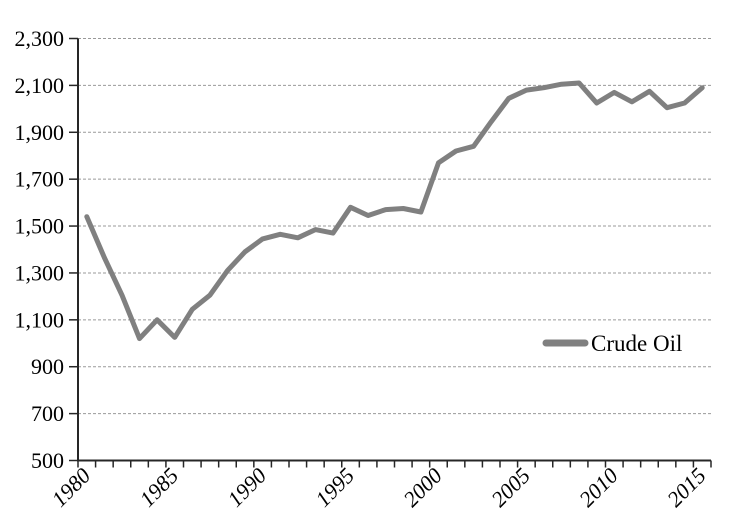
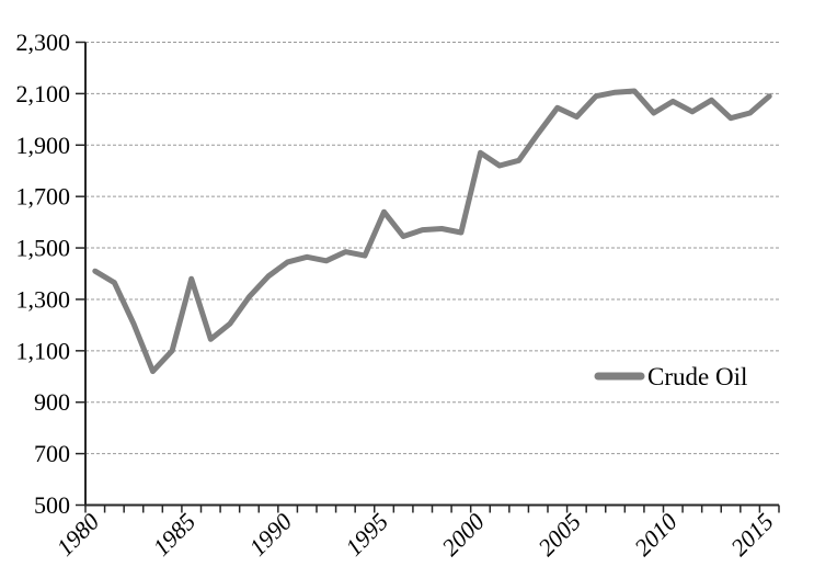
1980: 1540 -> 1410
1985: 1020 -> 1380
1995: 1580 -> 1640
2000: 1770 -> 1870
2005: 2080 -> 2010
